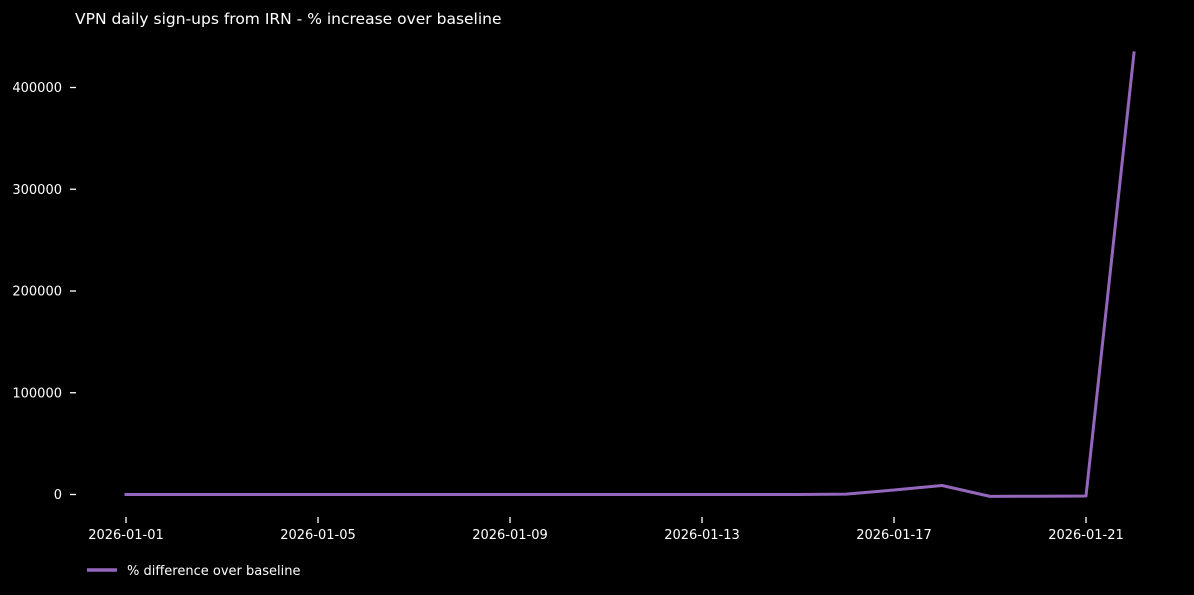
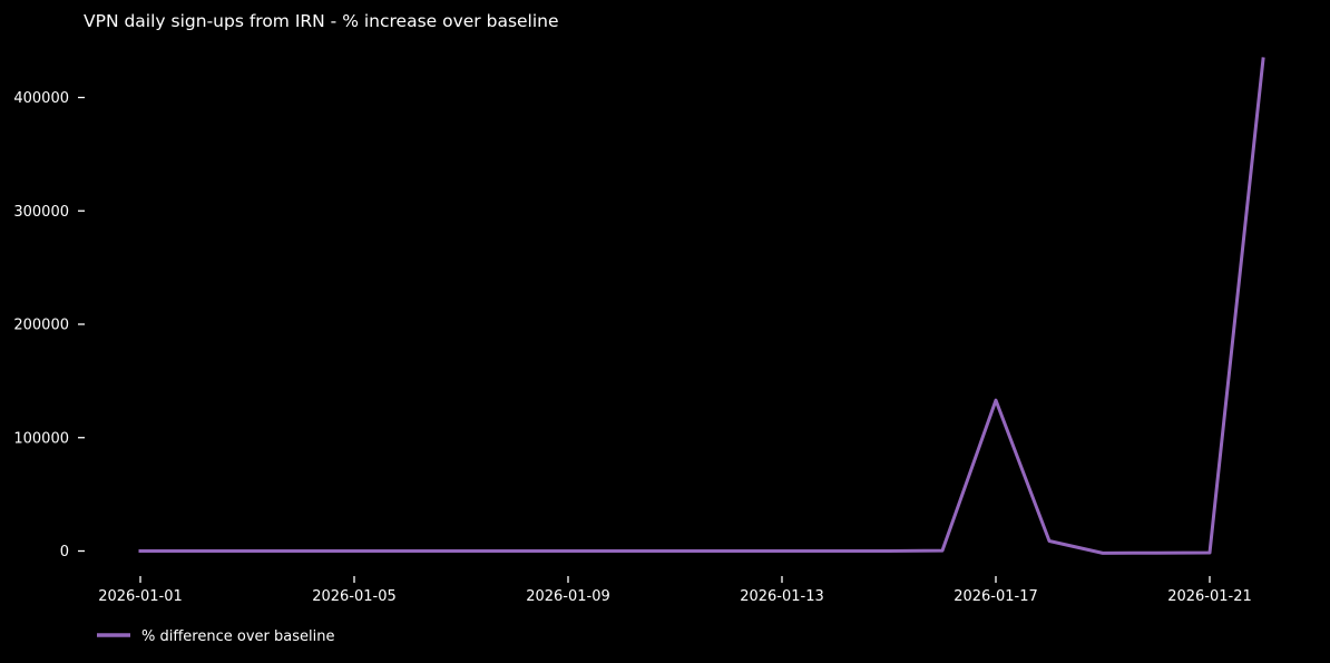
2026-01-17: 4000 -> 133000
